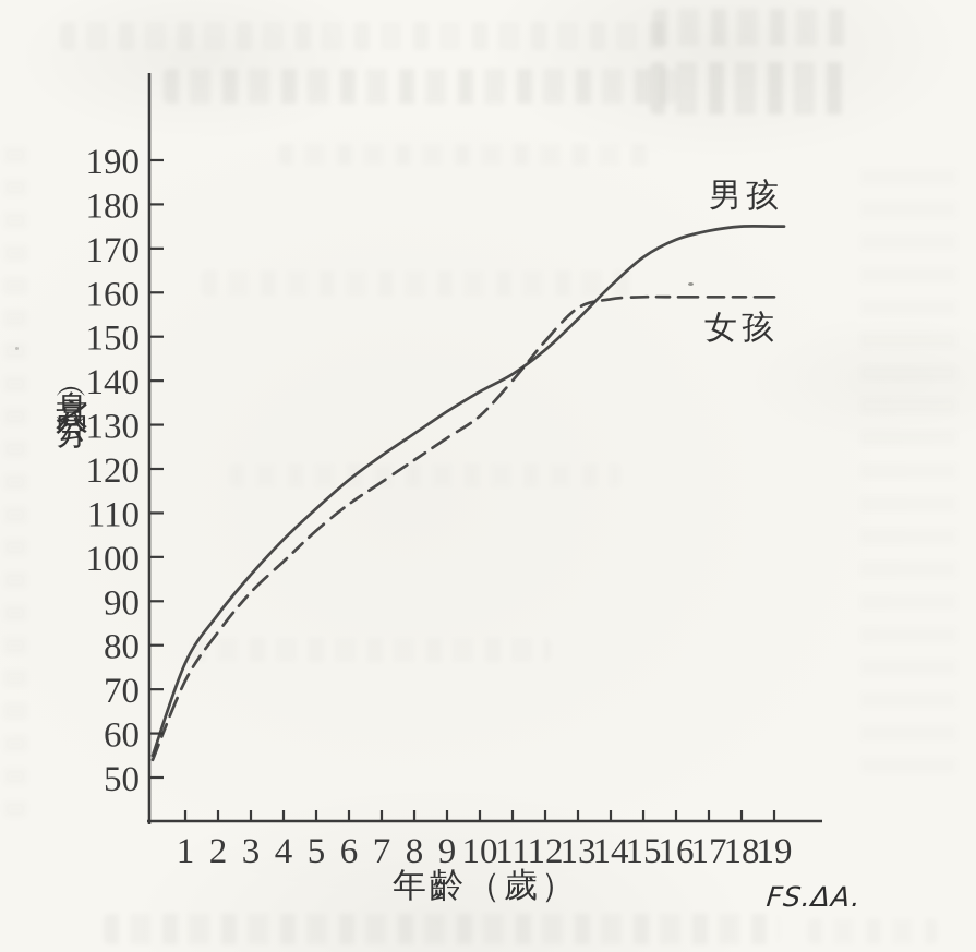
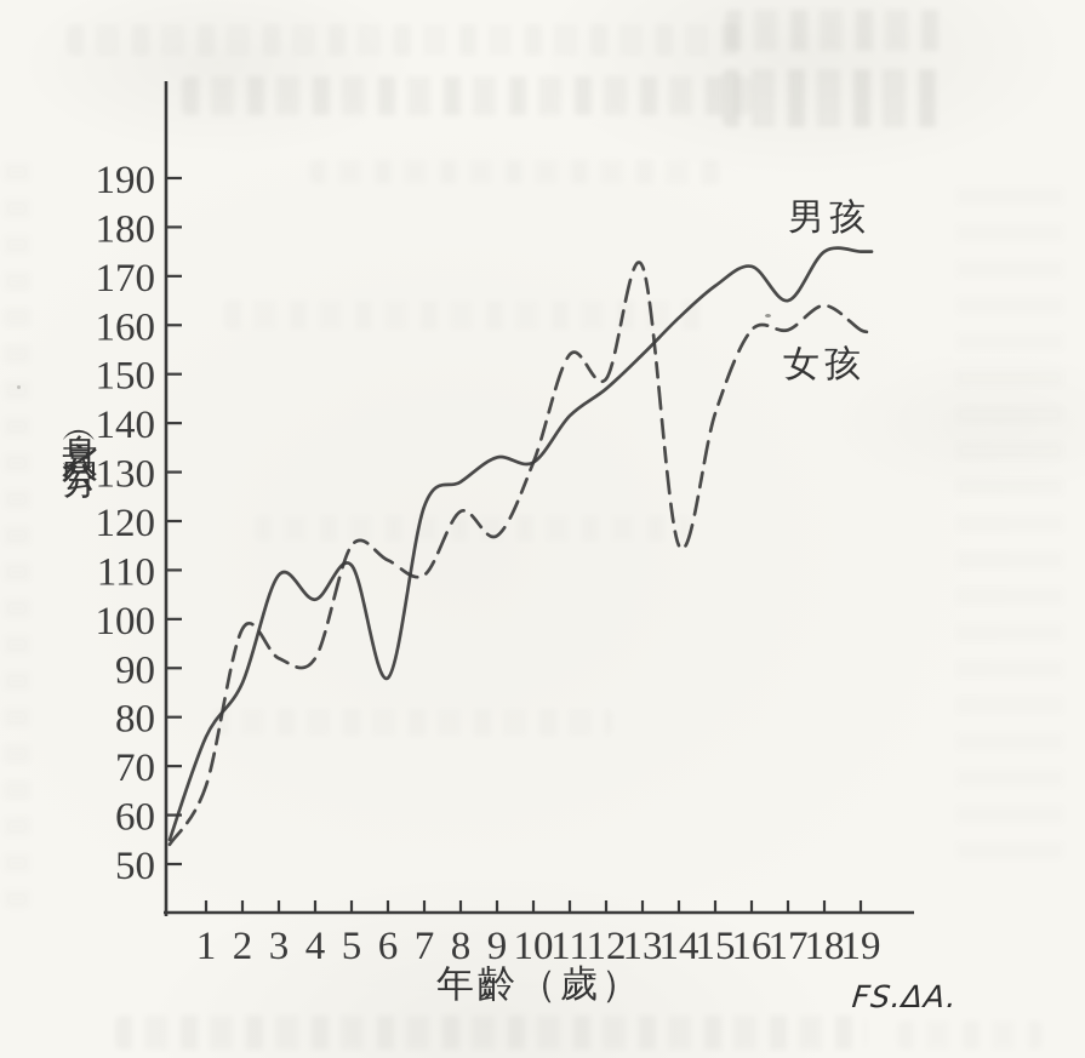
女孩/1: 72 -> 66
女孩/2: 83 -> 98
男孩/3: 96 -> 109
女孩/4: 99 -> 92
女孩/5: 106 -> 115
男孩/6: 118 -> 88
女孩/7: 117 -> 109
女孩/9: 127 -> 117
男孩/10: 138 -> 132
女孩/11: 140 -> 154
女孩/13: 156 -> 172
女孩/14: 158 -> 115
女孩/15: 159 -> 142
男孩/17: 174 -> 165
女孩/18: 159 -> 164
